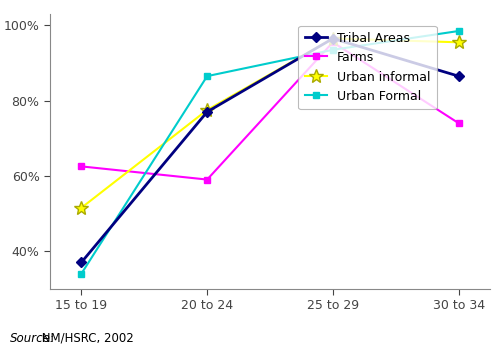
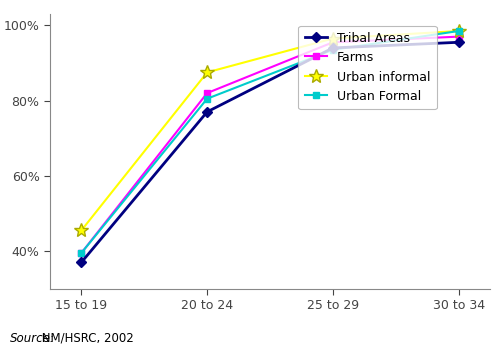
Farms/15 to 19: 62.5% -> 39.5%
Urban informal/15 to 19: 51.5% -> 45.5%
Urban Formal/15 to 19: 34.0% -> 39.5%
Farms/20 to 24: 59.0% -> 82.0%
Urban informal/20 to 24: 77.5% -> 87.5%
Urban Formal/20 to 24: 86.5% -> 80.5%
Tribal Areas/25 to 29: 96.5% -> 94.0%
Tribal Areas/30 to 34: 86.5% -> 95.5%
Farms/30 to 34: 74.0% -> 97.0%
Urban informal/30 to 34: 95.5% -> 98.5%
